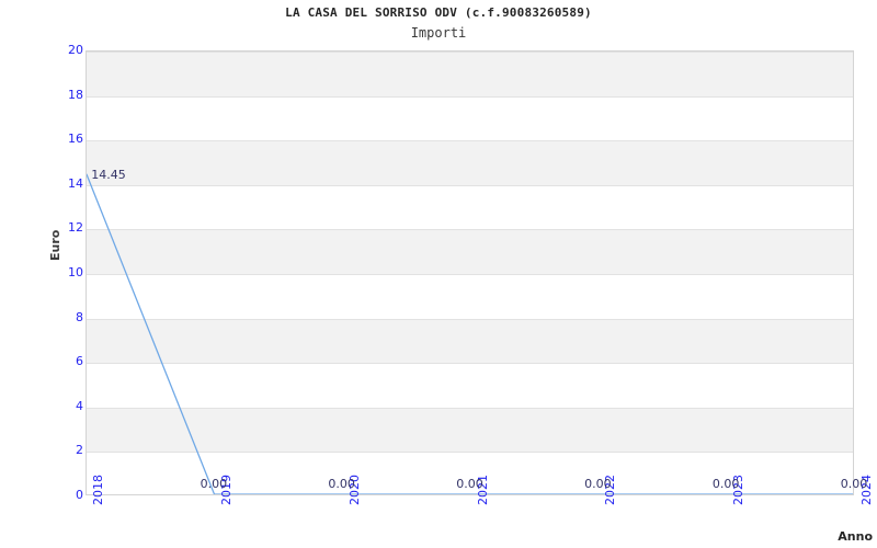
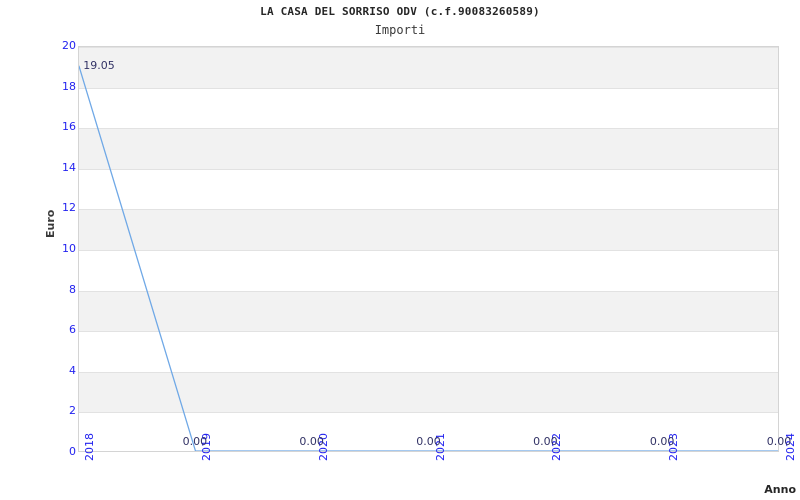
2018: 14.45 -> 19.05
